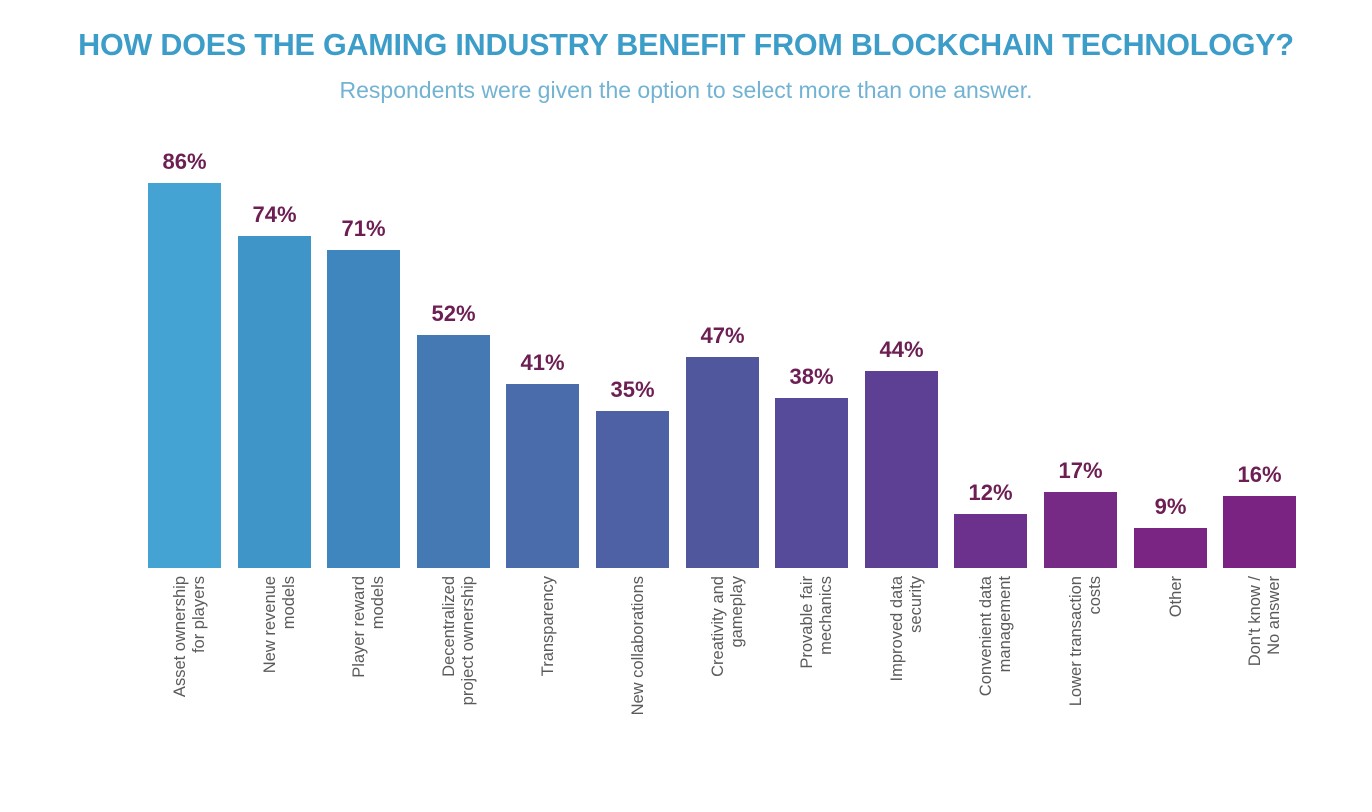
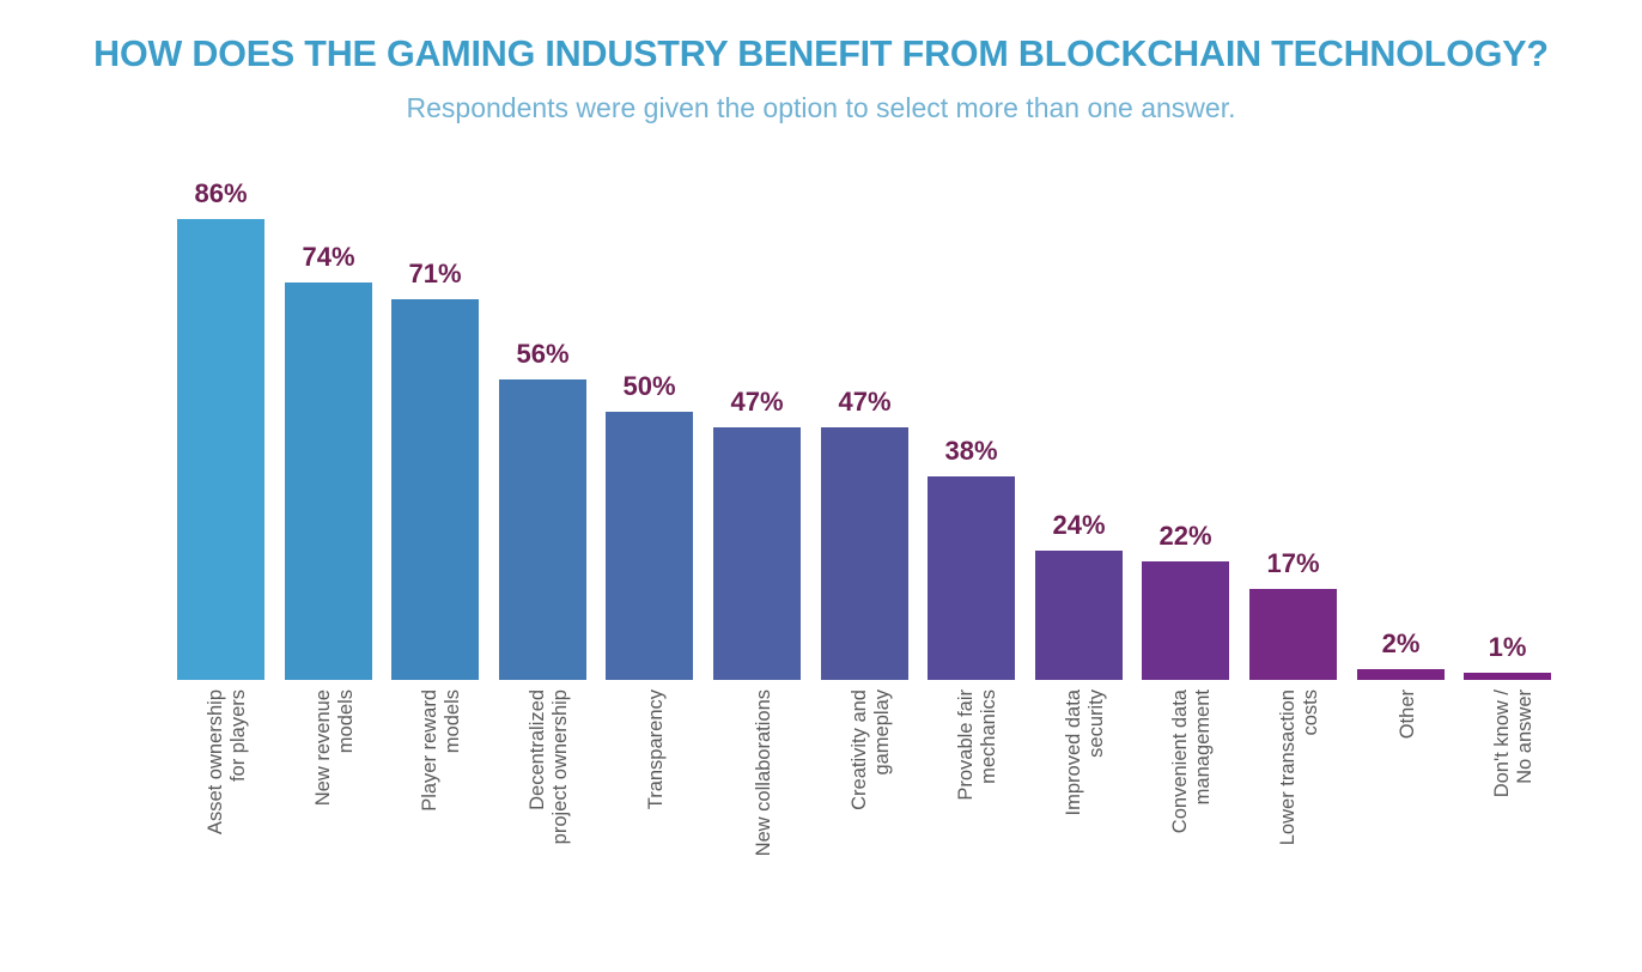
Decentralized project ownership: 52% -> 56%
Transparency: 41% -> 50%
New collaborations: 35% -> 47%
Improved data security: 44% -> 24%
Convenient data management: 12% -> 22%
Other: 9% -> 2%
Don't know / No answer: 16% -> 1%
